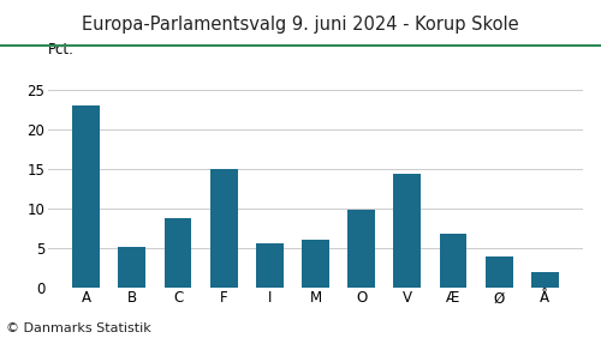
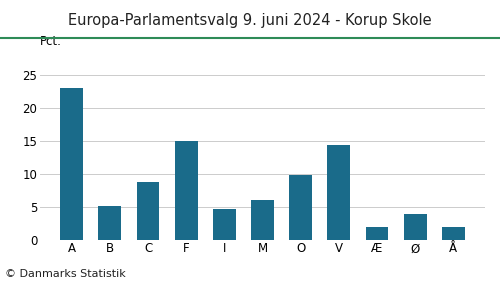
I: 5.6 -> 4.6
Æ: 6.8 -> 2.0
